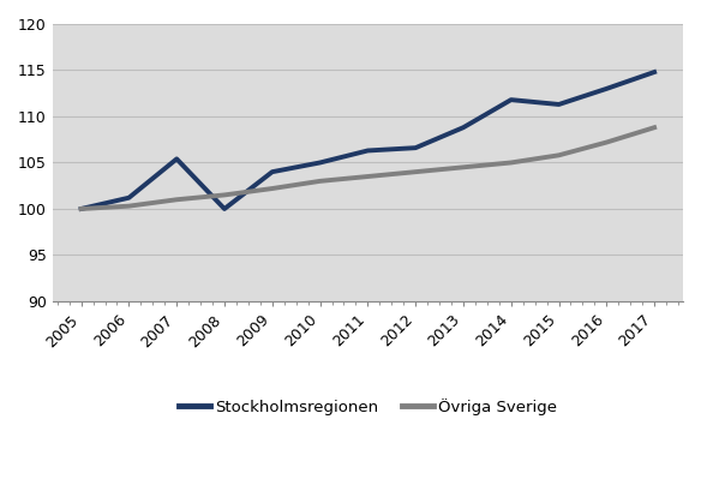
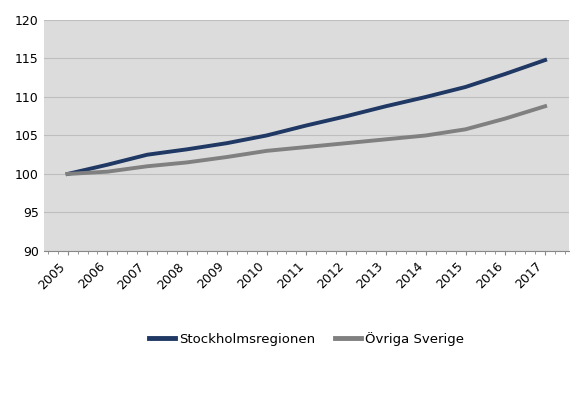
Stockholmsregionen/2007: 105.4 -> 102.5
Stockholmsregionen/2008: 100.0 -> 103.2
Stockholmsregionen/2012: 106.6 -> 107.5
Stockholmsregionen/2014: 111.8 -> 110.0
